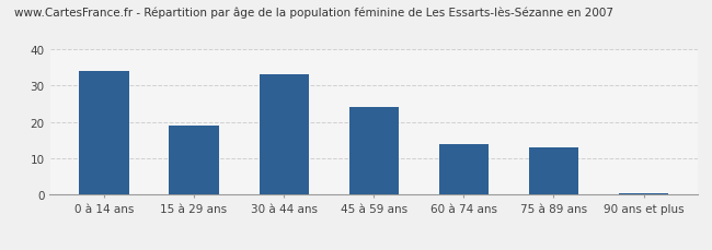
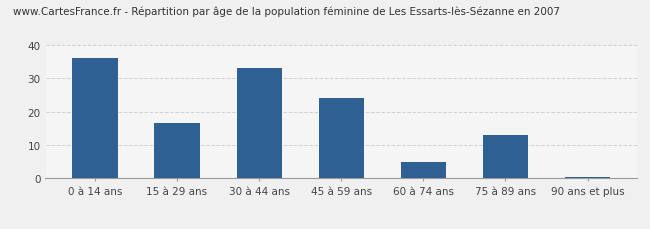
0 à 14 ans: 34.0 -> 36.0
15 à 29 ans: 19.0 -> 16.5
60 à 74 ans: 14.0 -> 5.0
